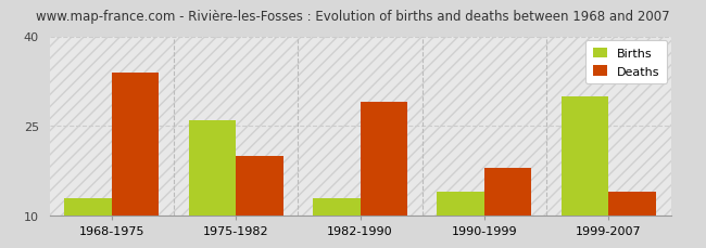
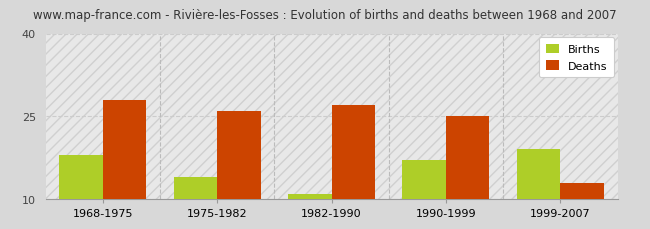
Births/1968-1975: 13 -> 18
Deaths/1968-1975: 34 -> 28
Births/1975-1982: 26 -> 14
Deaths/1975-1982: 20 -> 26
Births/1982-1990: 13 -> 11
Deaths/1982-1990: 29 -> 27
Births/1990-1999: 14 -> 17
Deaths/1990-1999: 18 -> 25
Births/1999-2007: 30 -> 19
Deaths/1999-2007: 14 -> 13
